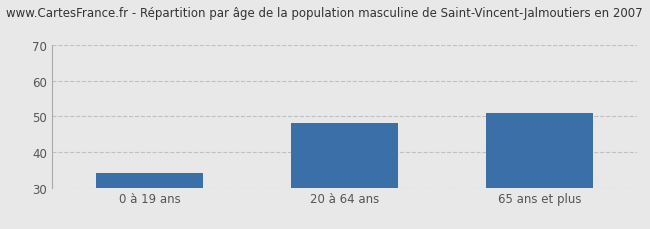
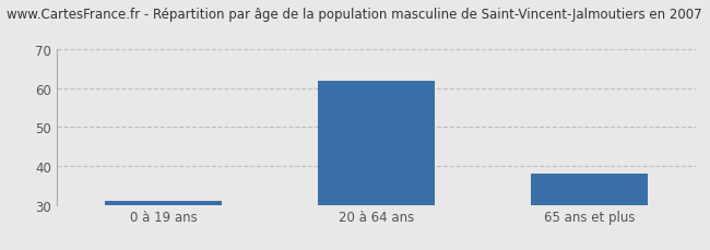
0 à 19 ans: 34 -> 31
20 à 64 ans: 48 -> 62
65 ans et plus: 51 -> 38
